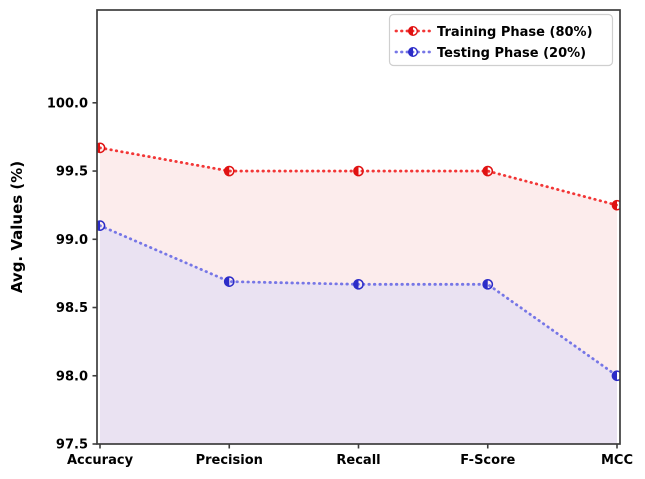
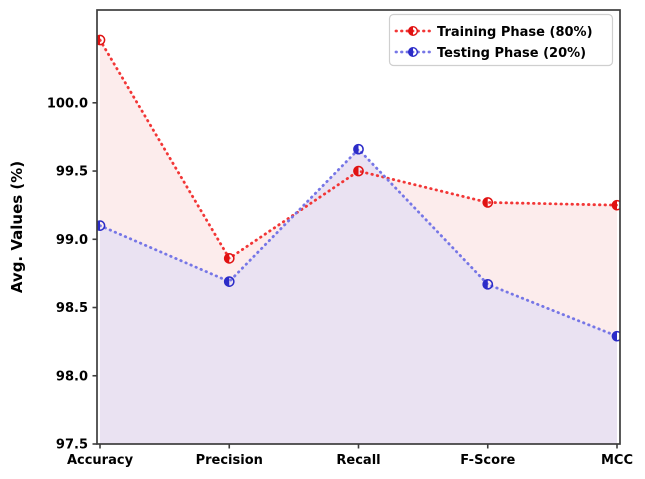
Training Phase (80%)/Accuracy: 99.67 -> 100.46
Training Phase (80%)/Precision: 99.50 -> 98.86
Testing Phase (20%)/Recall: 98.67 -> 99.66
Training Phase (80%)/F-Score: 99.50 -> 99.27
Testing Phase (20%)/MCC: 98.00 -> 98.29
